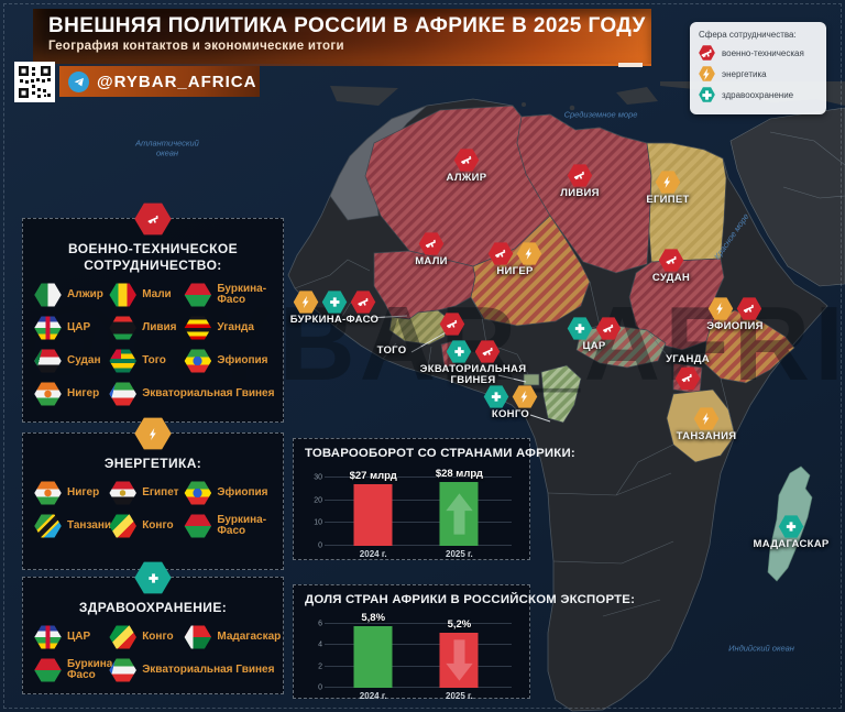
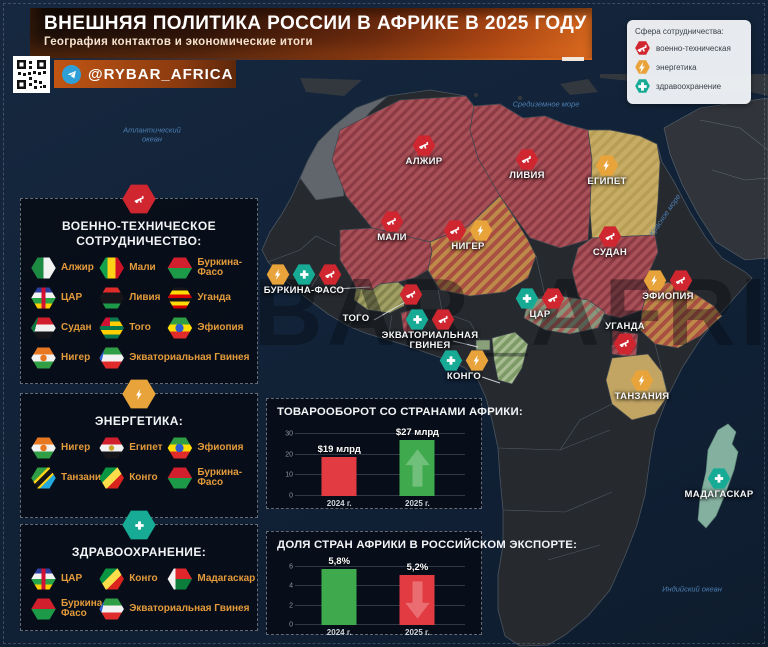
ТОВАРООБОРОТ СО СТРАНАМИ АФРИКИ:/2024 г.: $27 -> $19
ТОВАРООБОРОТ СО СТРАНАМИ АФРИКИ:/2025 г.: $28 -> $27
